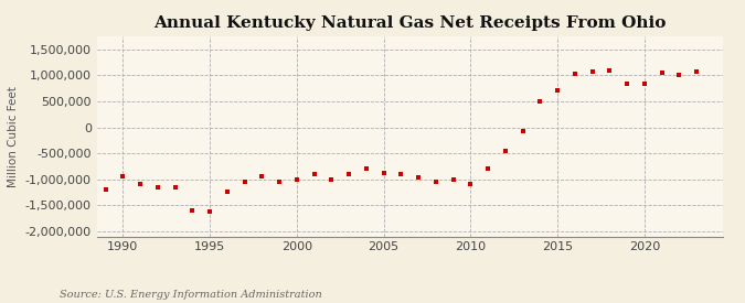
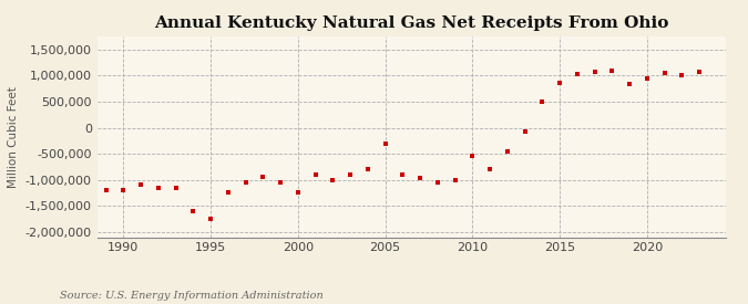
1990: -950,000 -> -1,200,000
1995: -1,620,000 -> -1,750,000
2000: -1,000,000 -> -1,250,000
2005: -870,000 -> -300,000
2010: -1,100,000 -> -550,000
2015: 720,000 -> 850,000
2020: 830,000 -> 950,000
